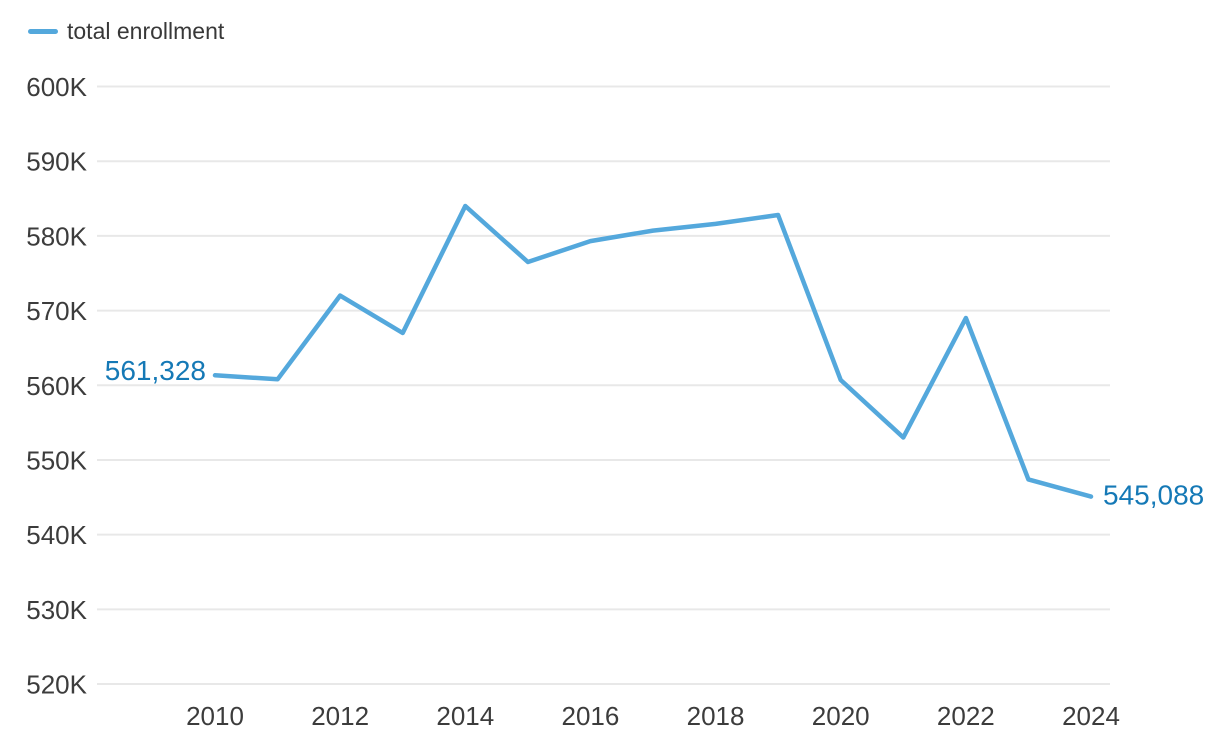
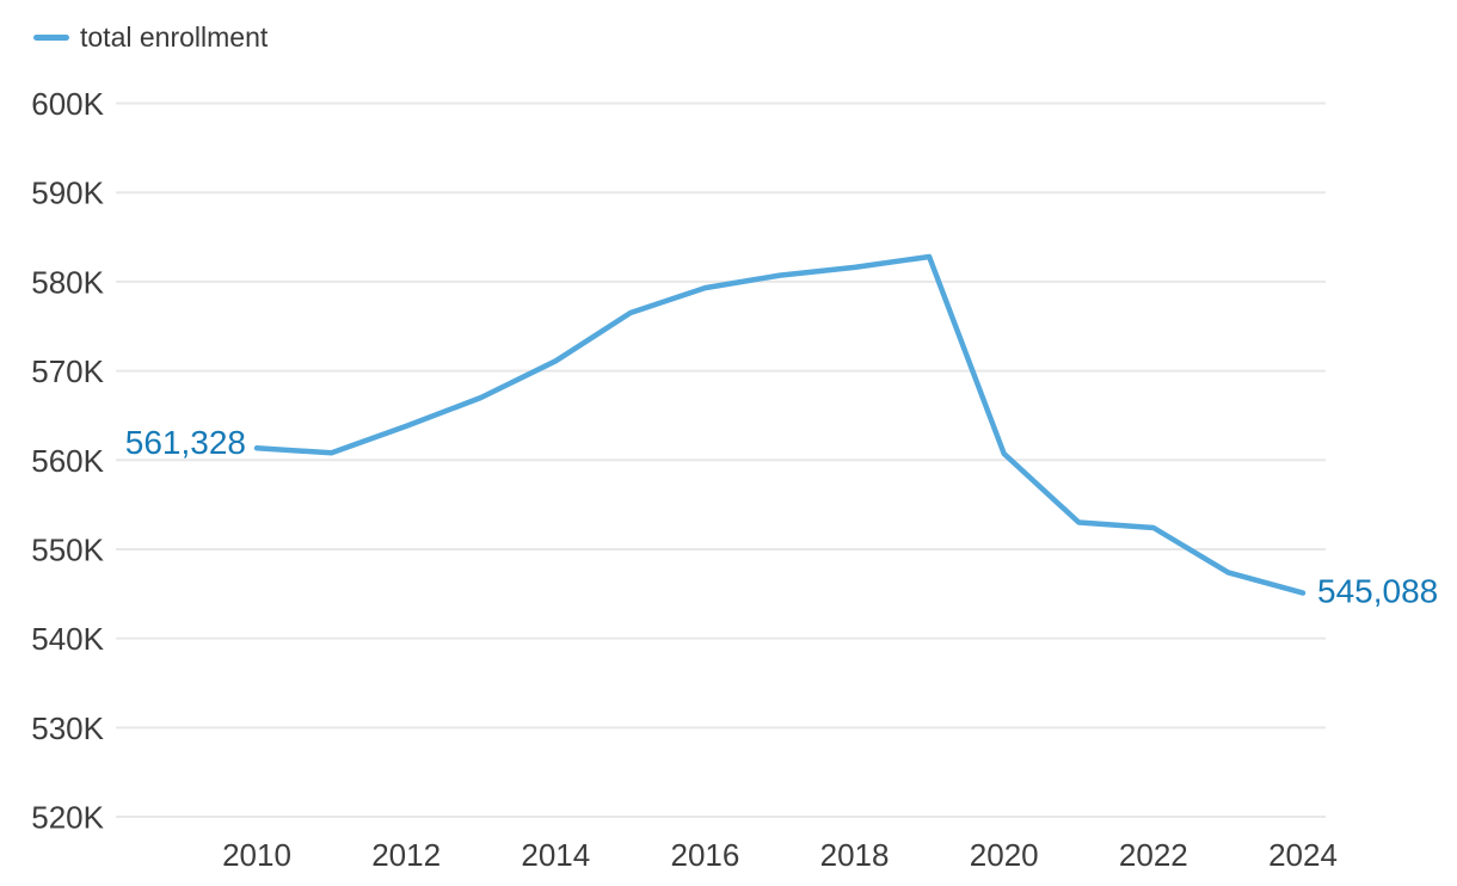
2012: 572K -> 564K
2014: 584K -> 571K
2022: 569K -> 552K
